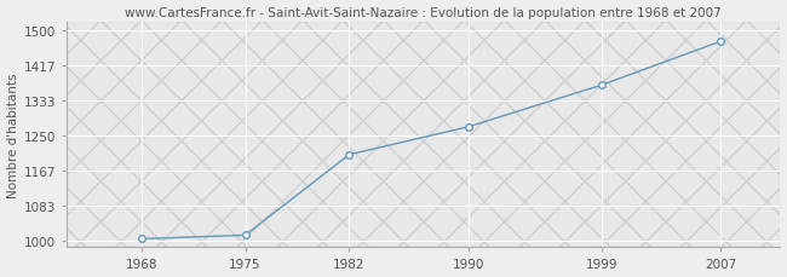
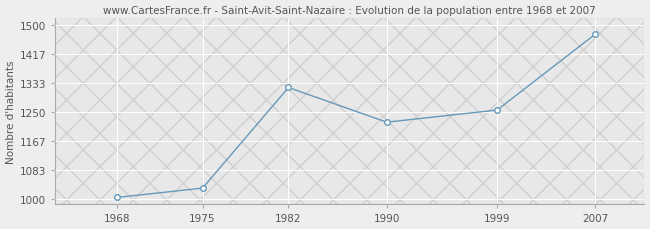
1975: 1012 -> 1030
1982: 1204 -> 1320
1990: 1270 -> 1220
1999: 1370 -> 1255
